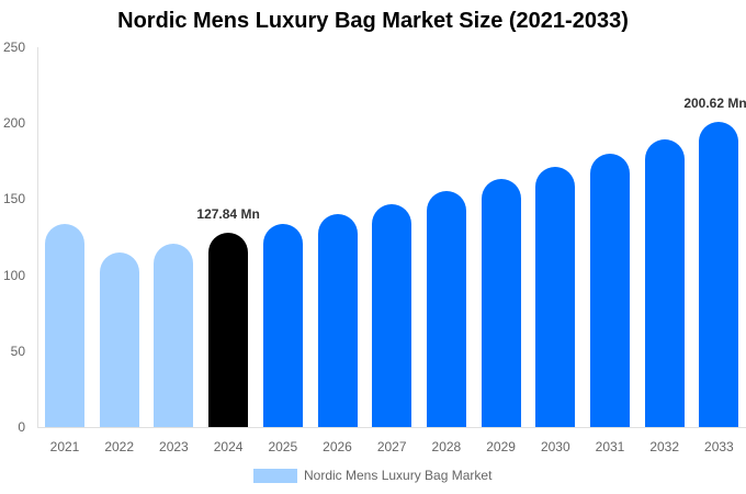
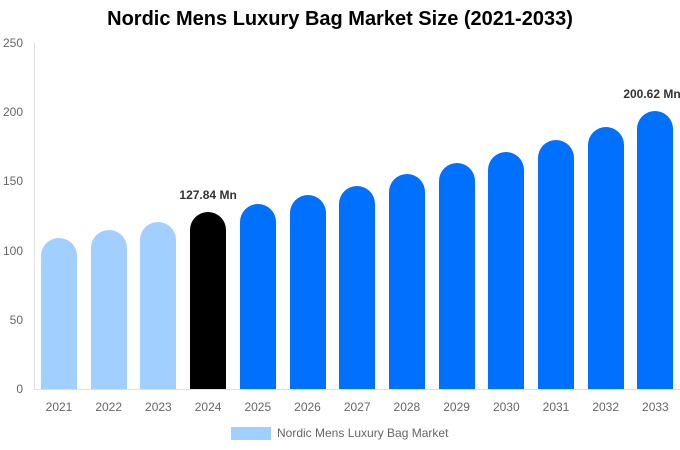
2021: 134 -> 109
